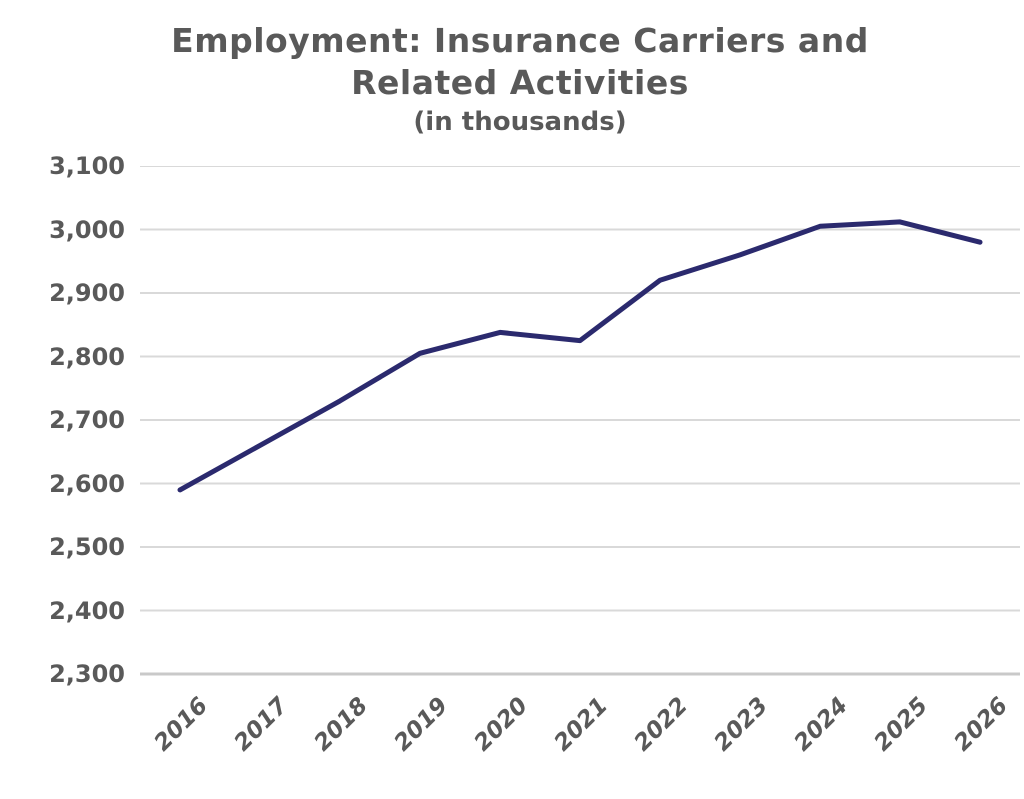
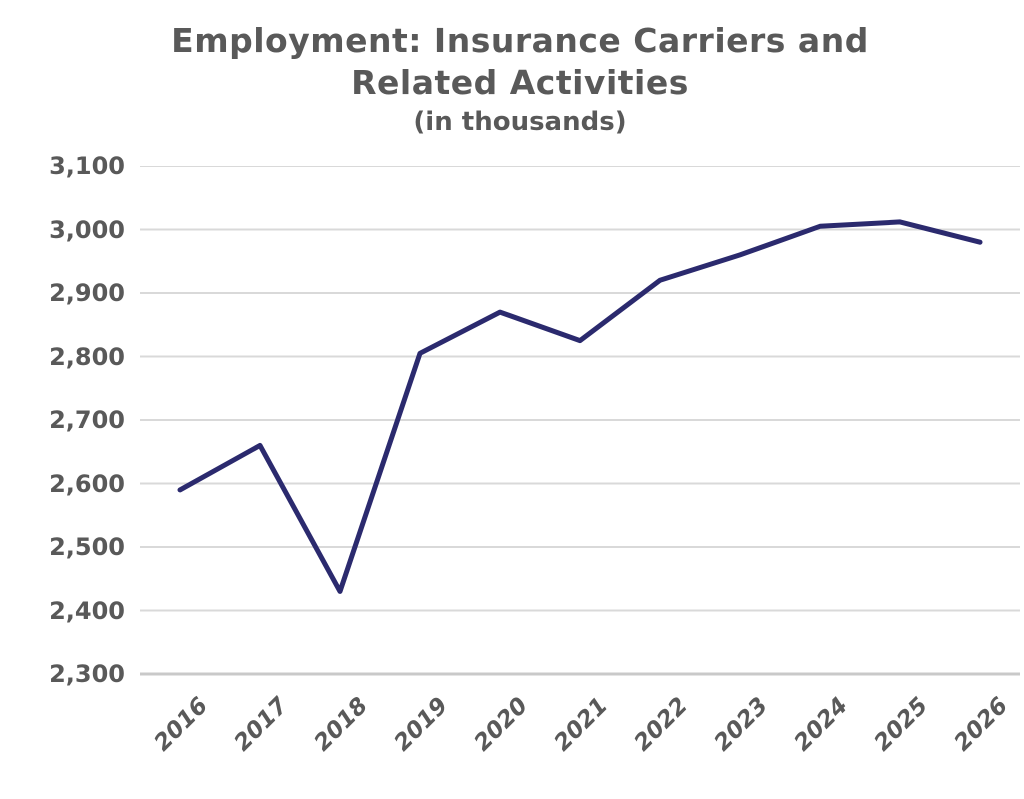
2018: 2730 -> 2430
2020: 2840 -> 2870
